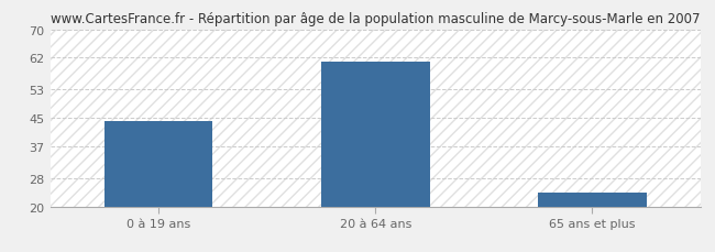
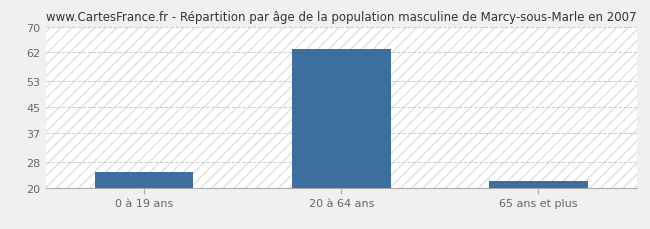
0 à 19 ans: 44 -> 25
20 à 64 ans: 61 -> 63
65 ans et plus: 24 -> 22
